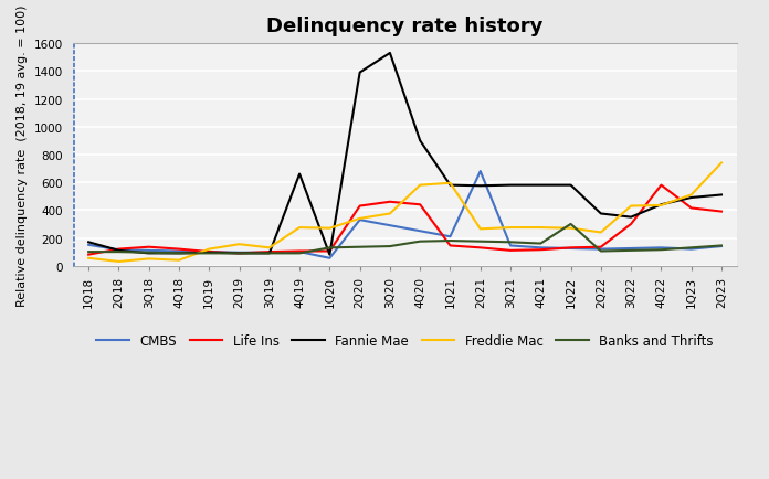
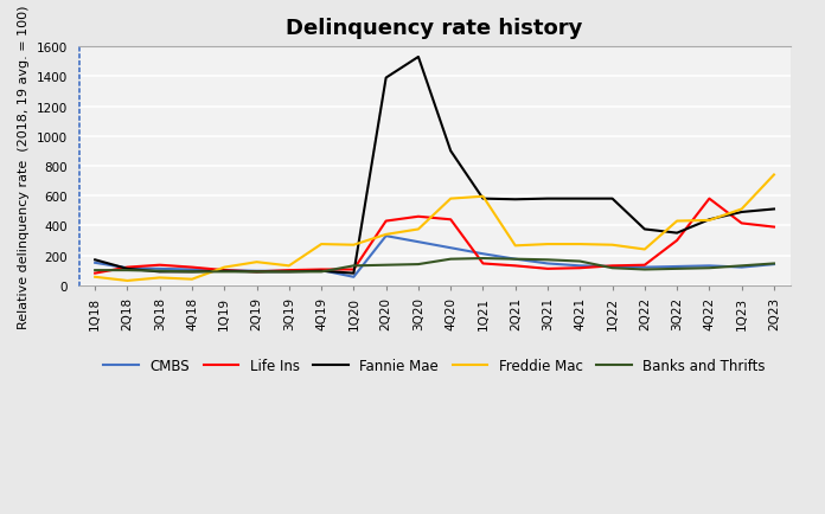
Fannie Mae/4Q19: 660 -> 100
CMBS/2Q21: 680 -> 180
Banks and Thrifts/1Q22: 300 -> 120
